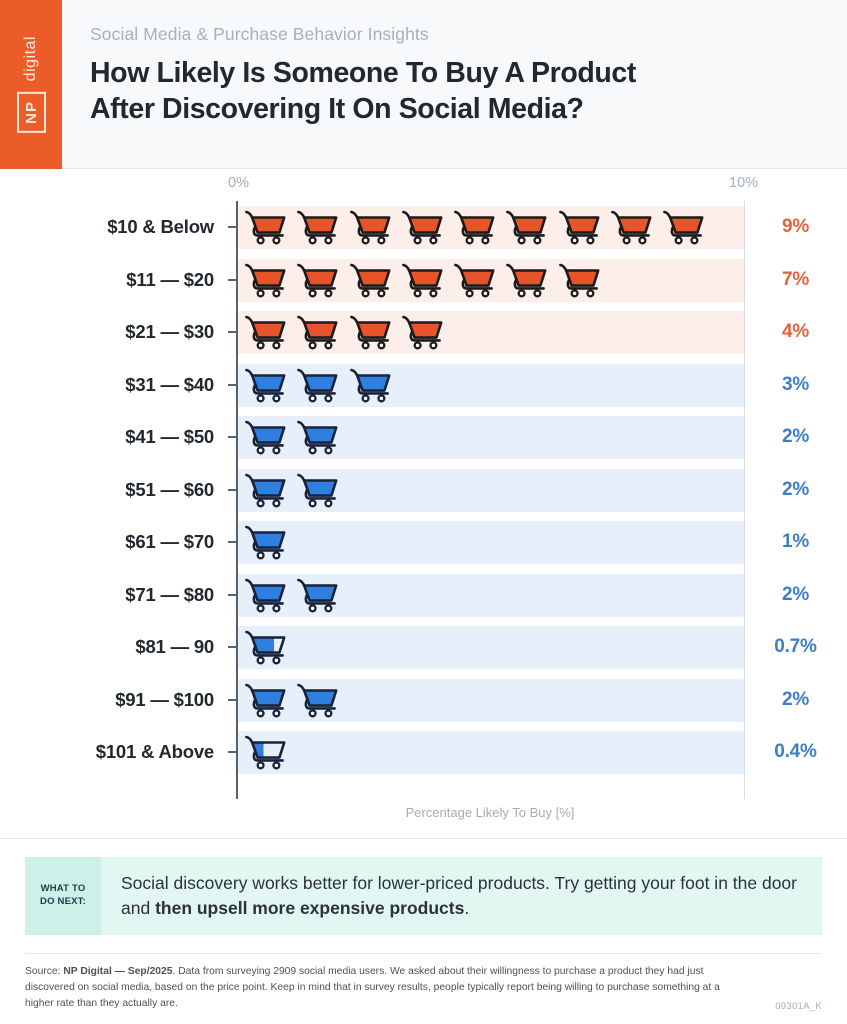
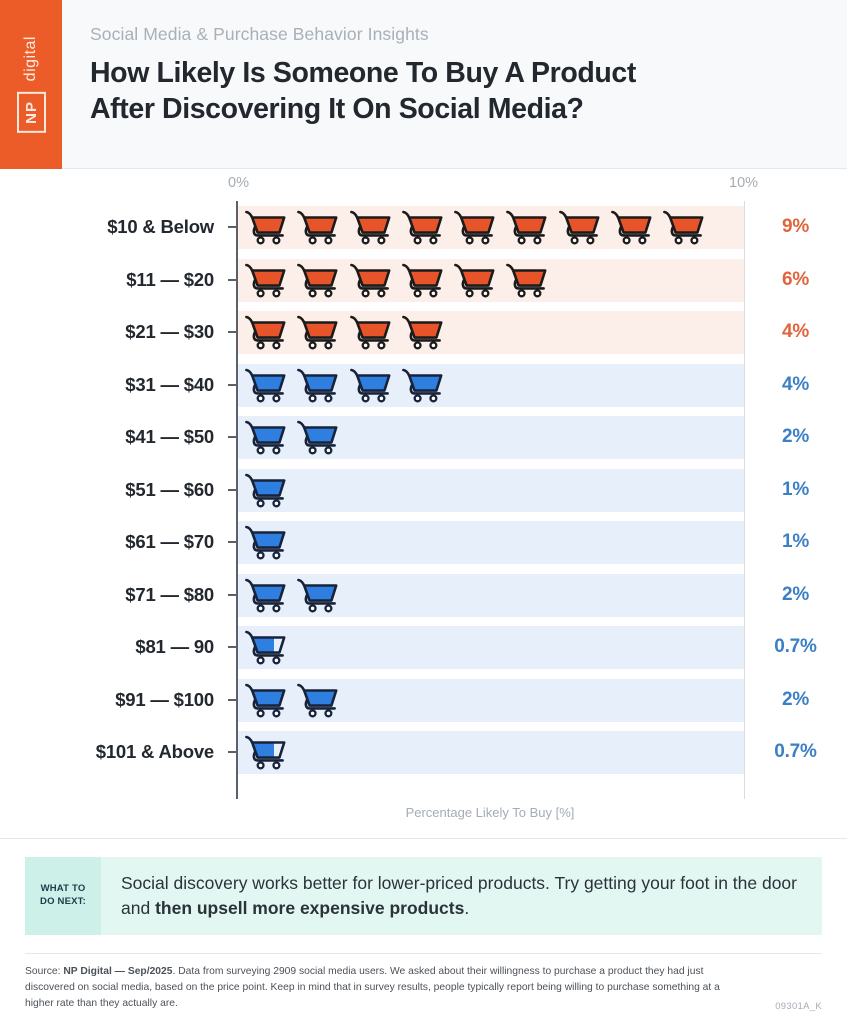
$11 — $20: 7% -> 6%
$31 — $40: 3% -> 4%
$51 — $60: 2% -> 1%
$101 & Above: 0.4% -> 0.7%
